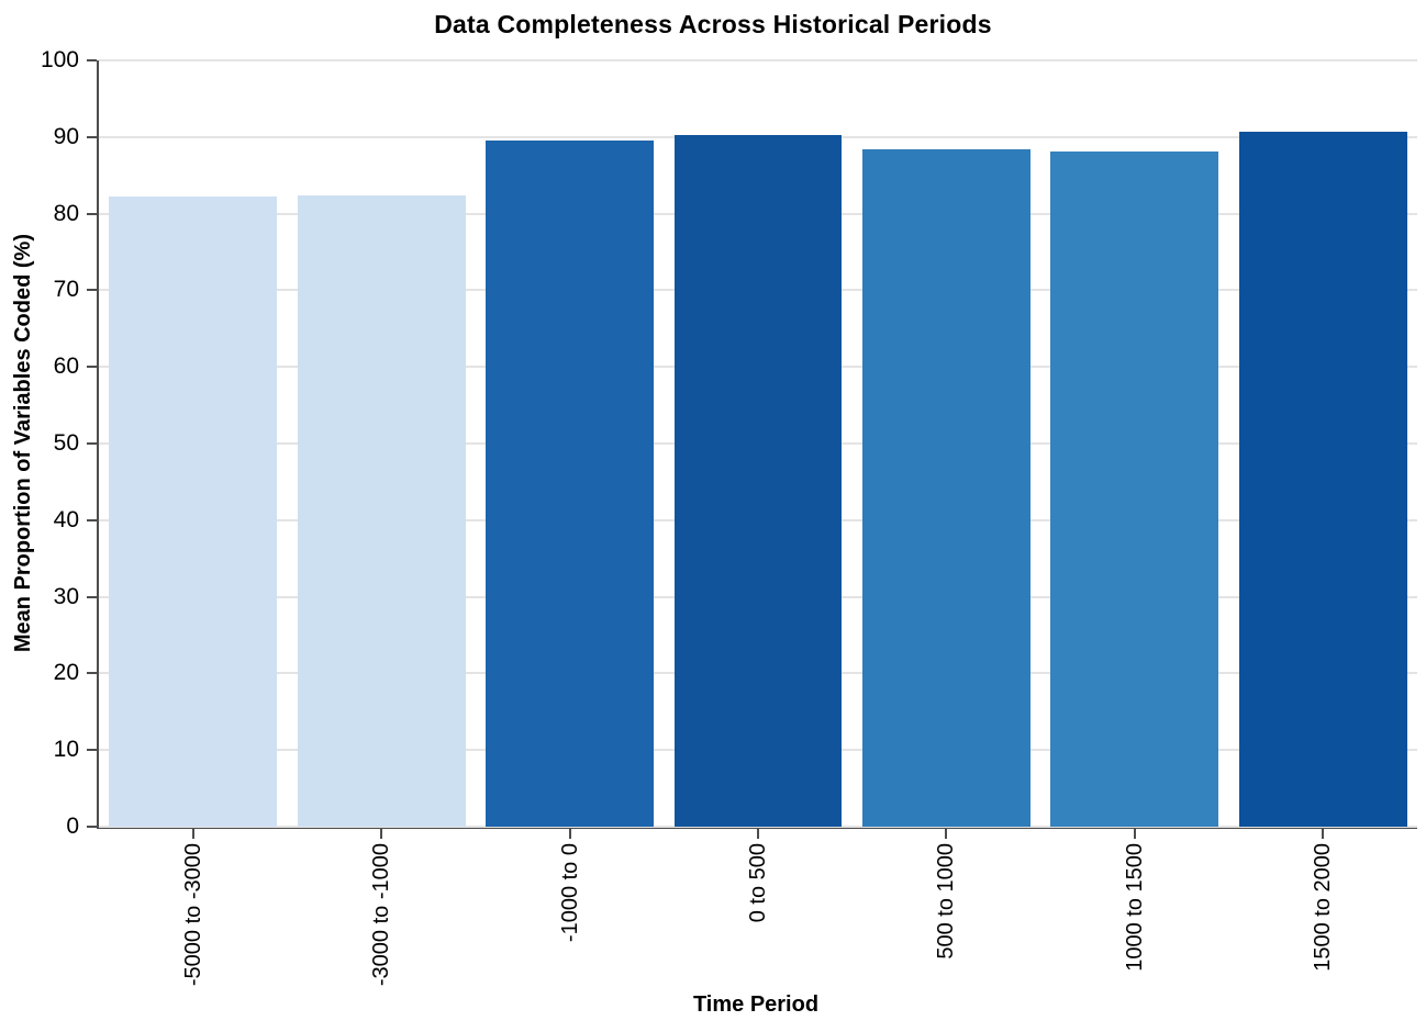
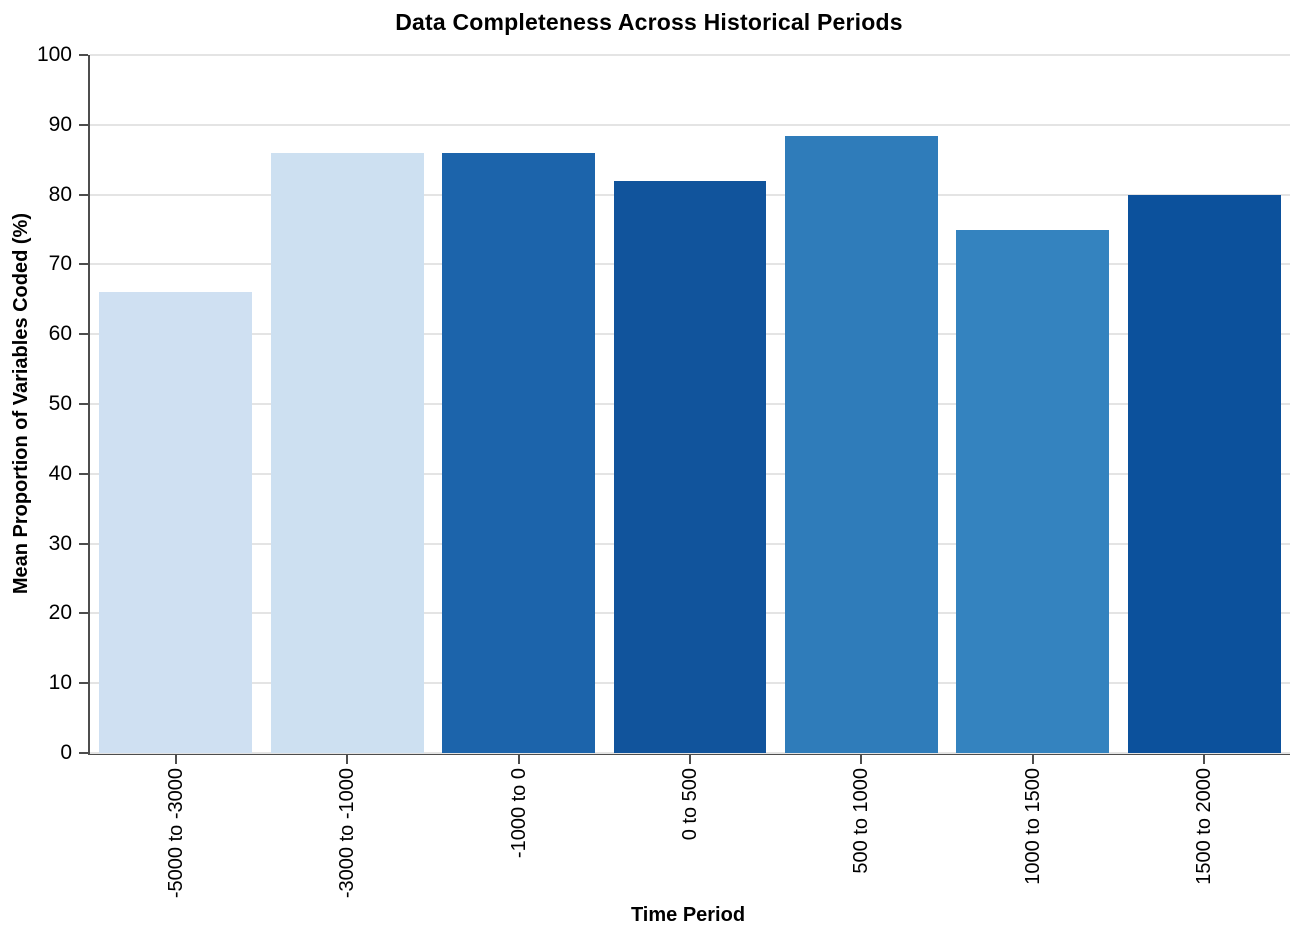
-5000 to -3000: 82 -> 66
-3000 to -1000: 82 -> 86
-1000 to 0: 90 -> 86
0 to 500: 90 -> 82
1000 to 1500: 88 -> 75
1500 to 2000: 91 -> 80
